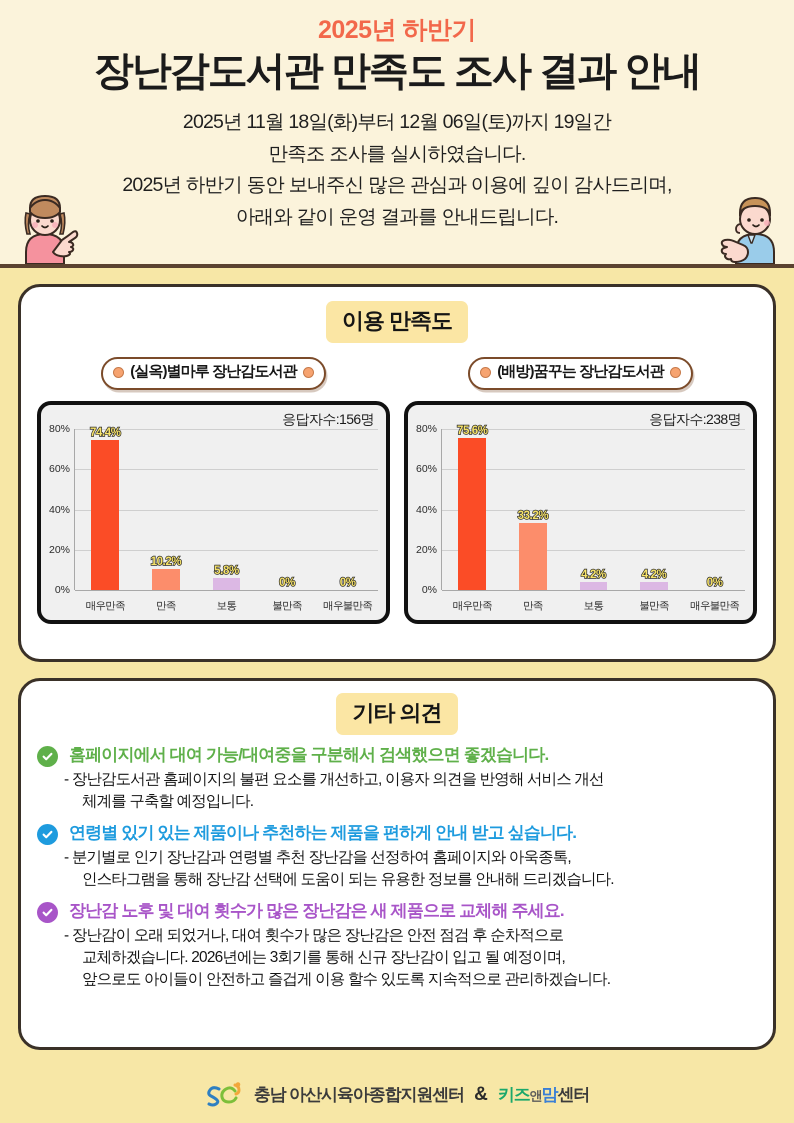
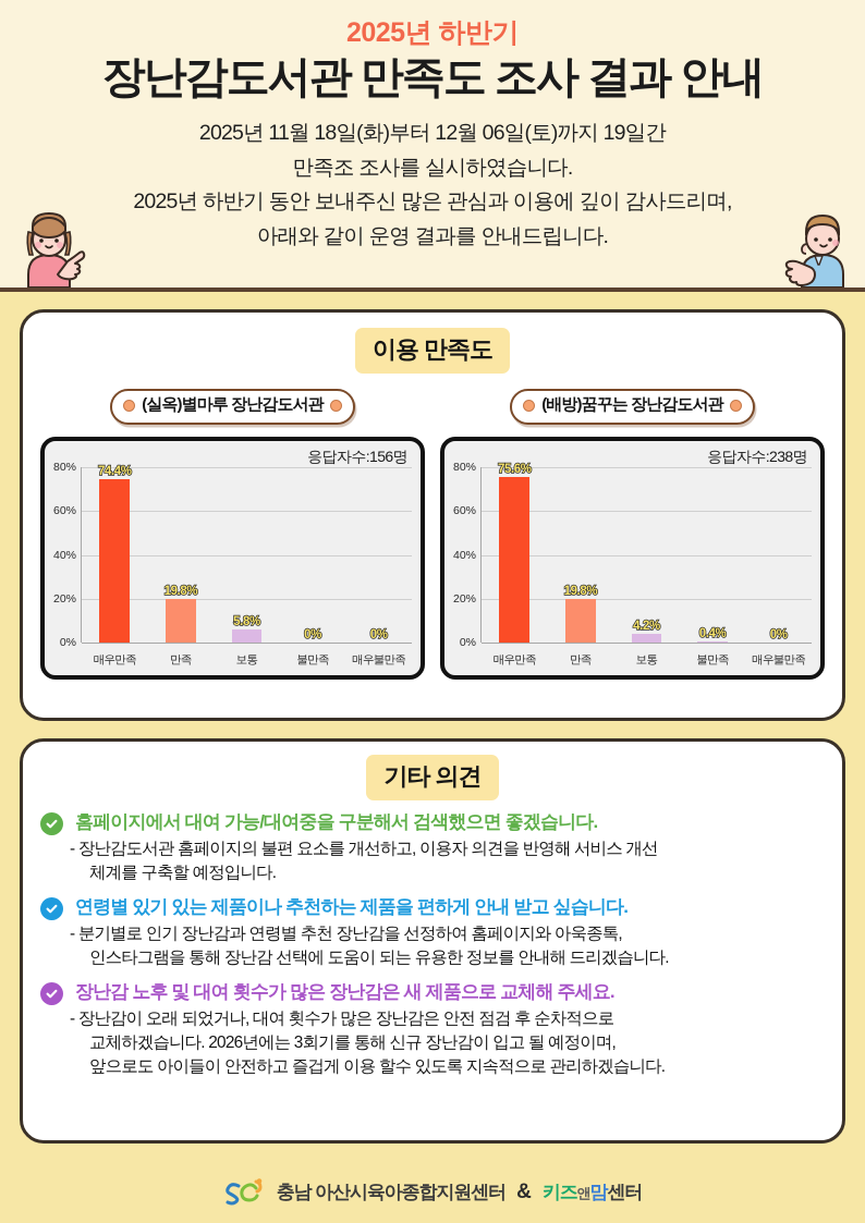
(실옥)별마루 장난감도서관/만족: 10.2% -> 19.8%
(배방)꿈꾸는 장난감도서관/만족: 33.2% -> 19.8%
(배방)꿈꾸는 장난감도서관/불만족: 4.2% -> 0.4%
